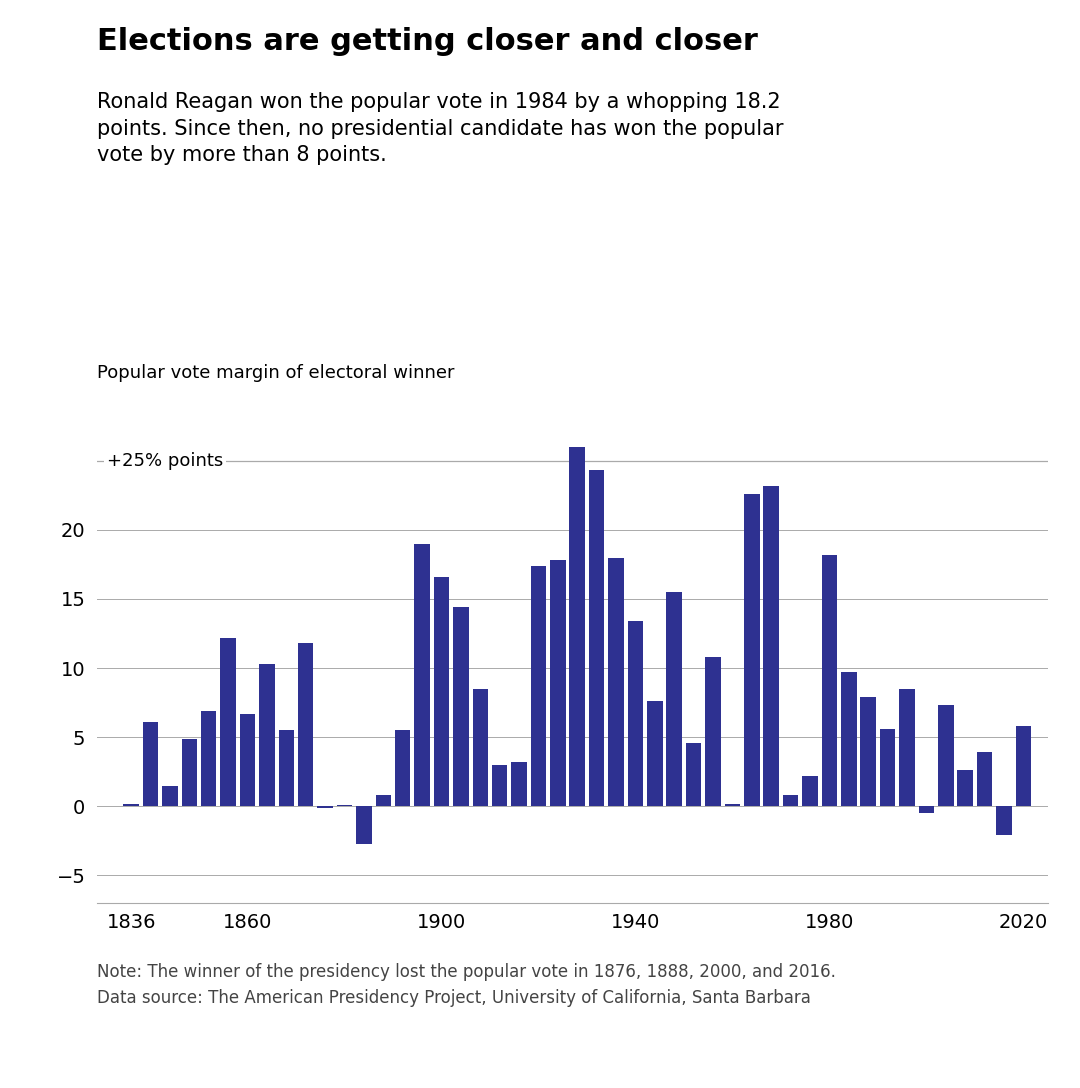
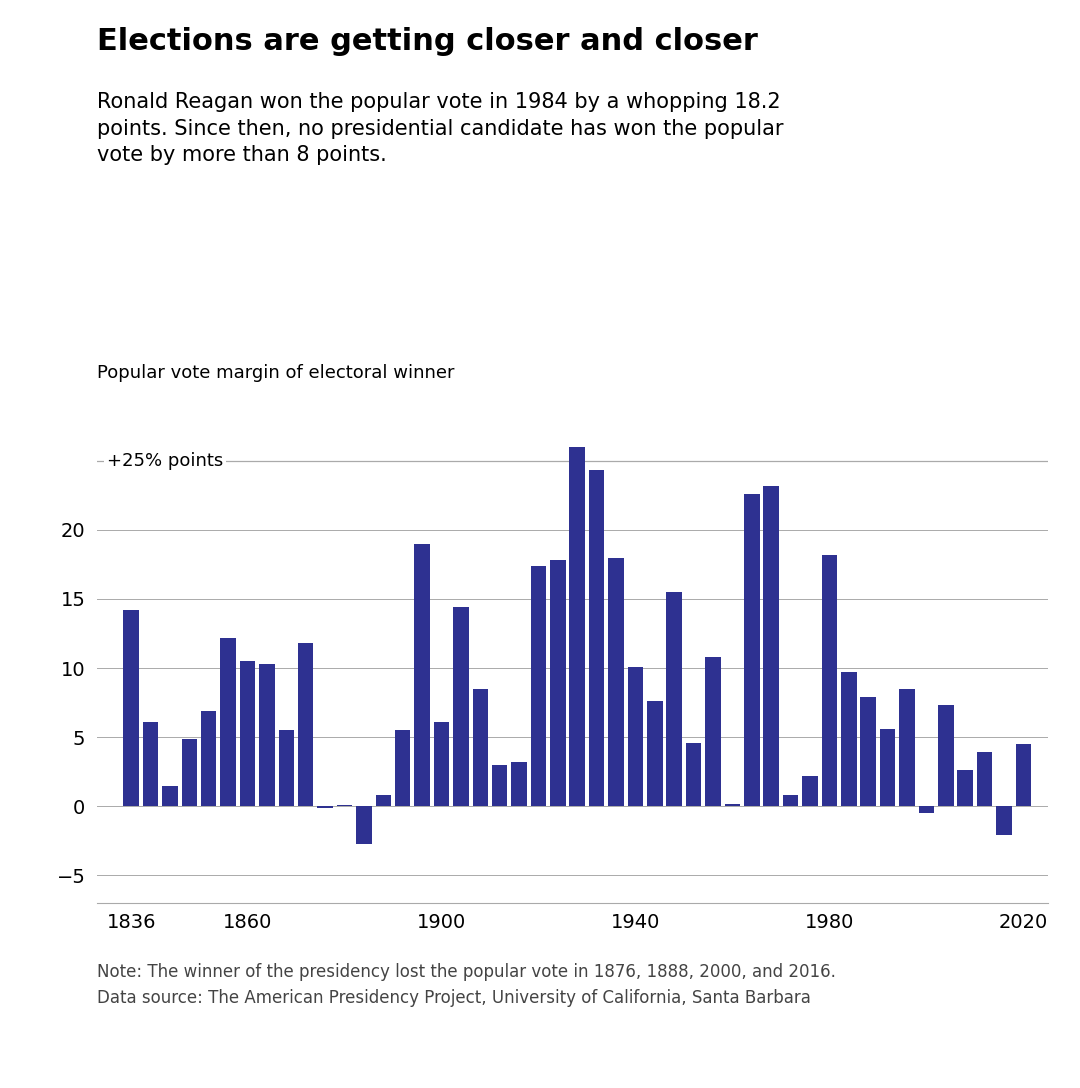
1836: 0.2 -> 14.2
1860: 6.7 -> 10.5
1900: 16.6 -> 6.1
1940: 13.4 -> 10.1
2020: 5.8 -> 4.5
